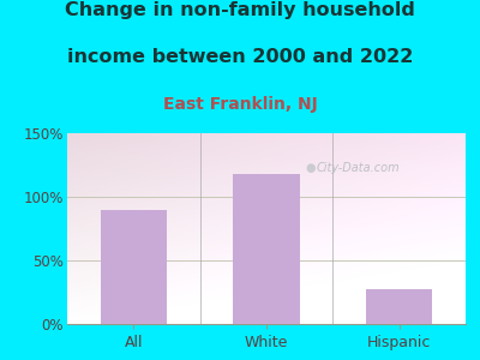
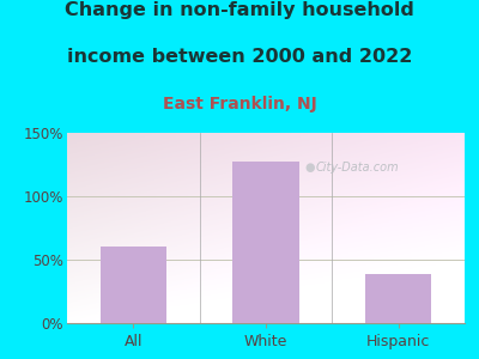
All: 90% -> 60%
White: 118% -> 127%
Hispanic: 27% -> 39%
